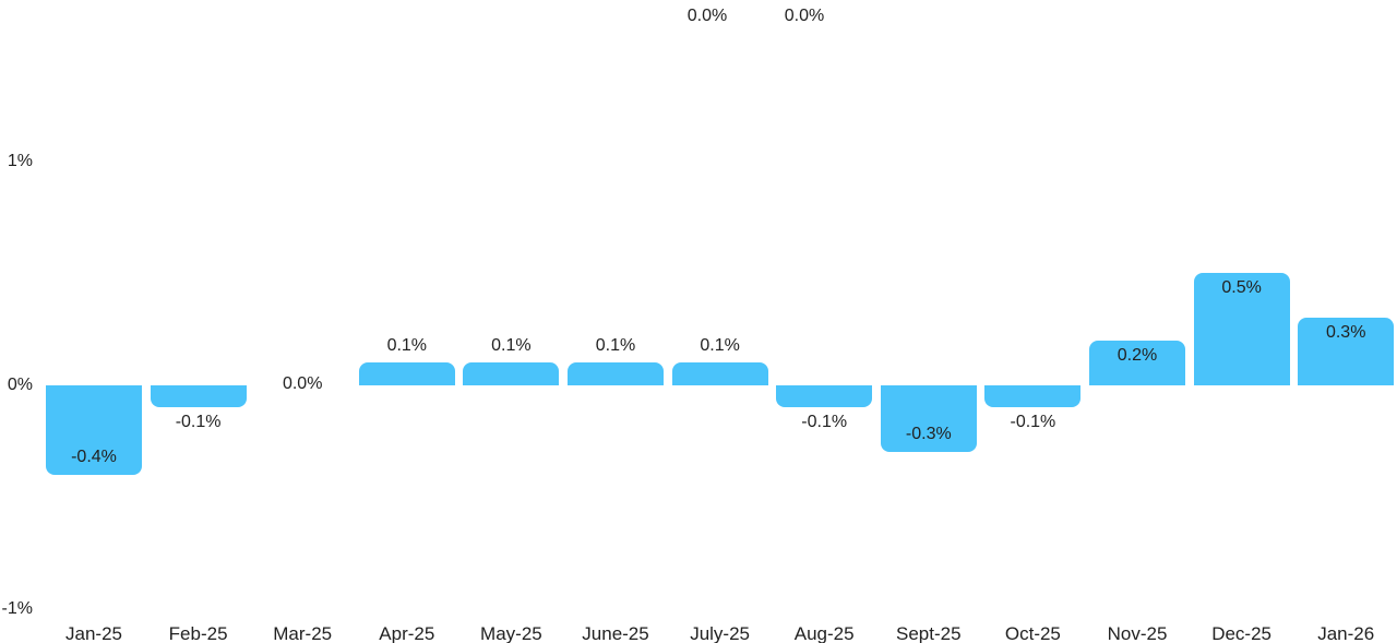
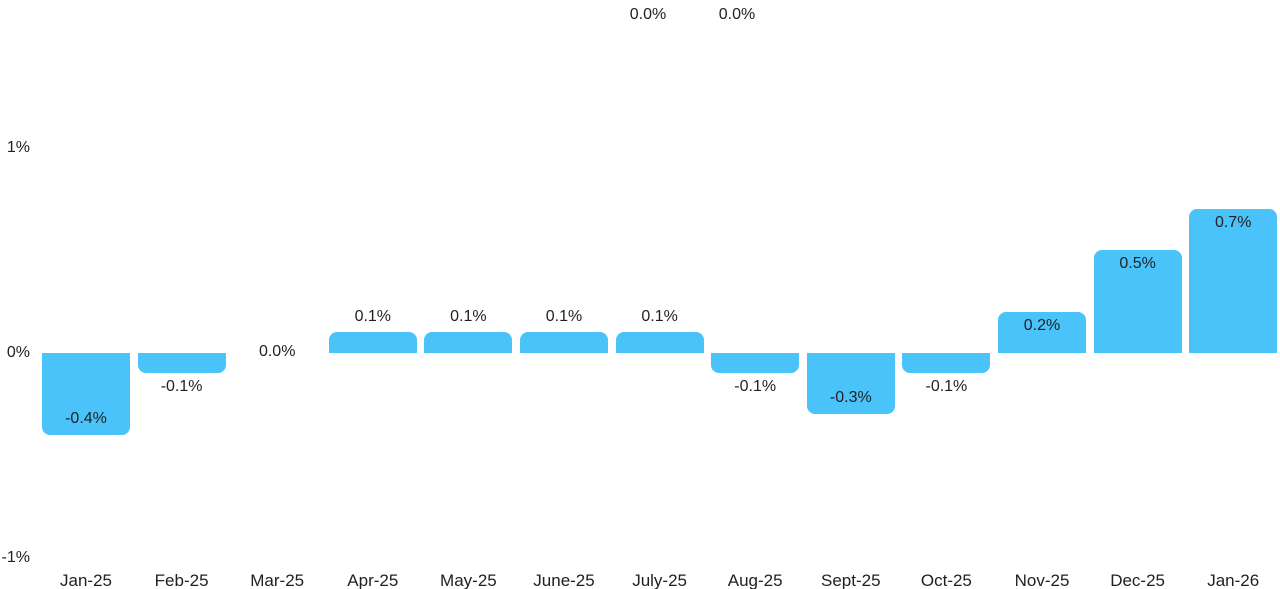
Jan-26: 0.3% -> 0.7%
